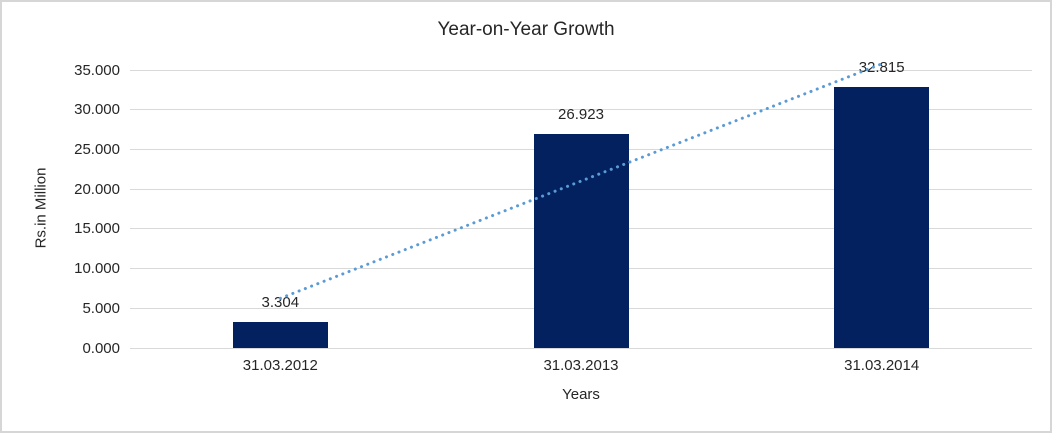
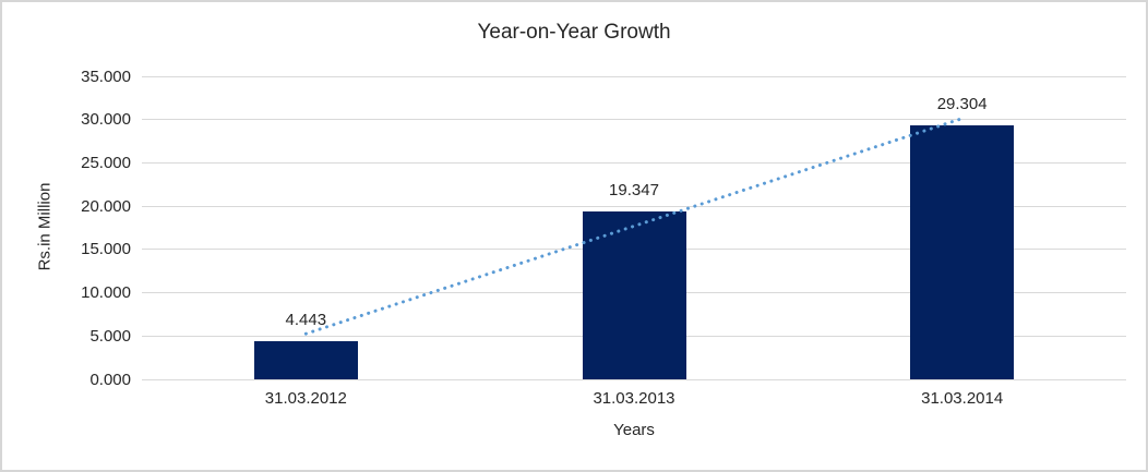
31.03.2012: 3.304 -> 4.443
31.03.2013: 26.923 -> 19.347
31.03.2014: 32.815 -> 29.304
